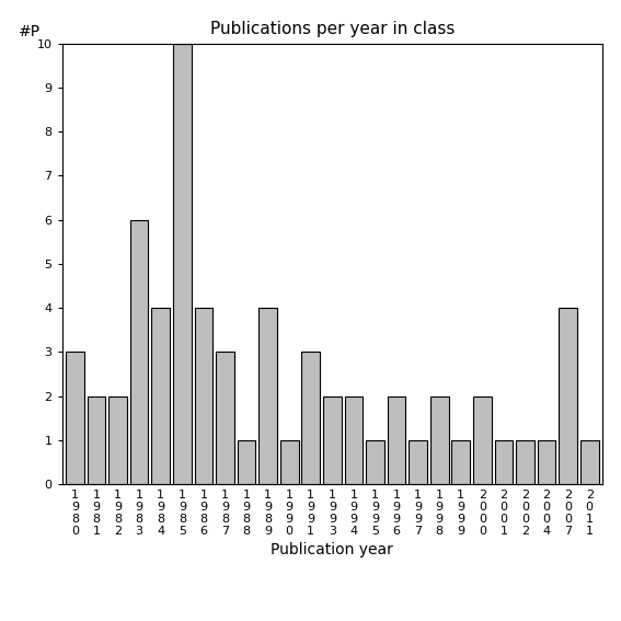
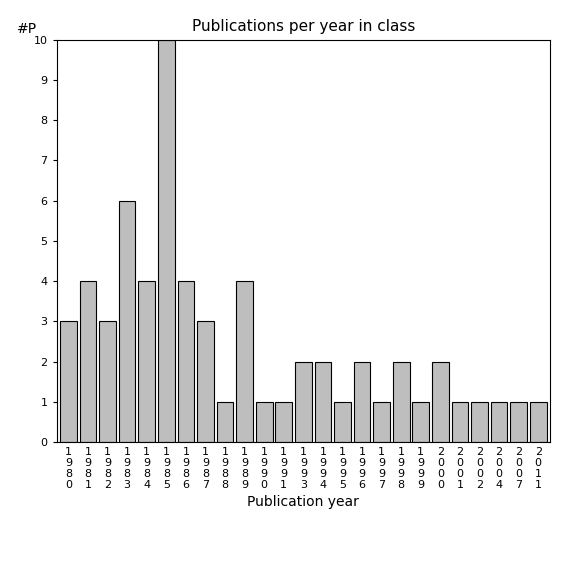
1 9 8 1: 2 -> 4
1 9 8 2: 2 -> 3
1 9 9 1: 3 -> 1
2 0 0 7: 4 -> 1
